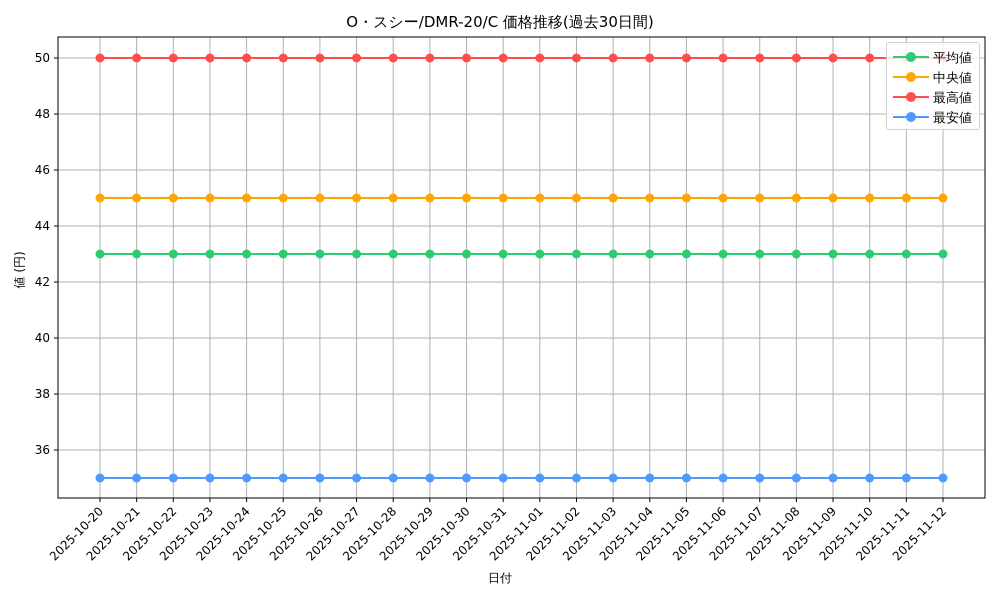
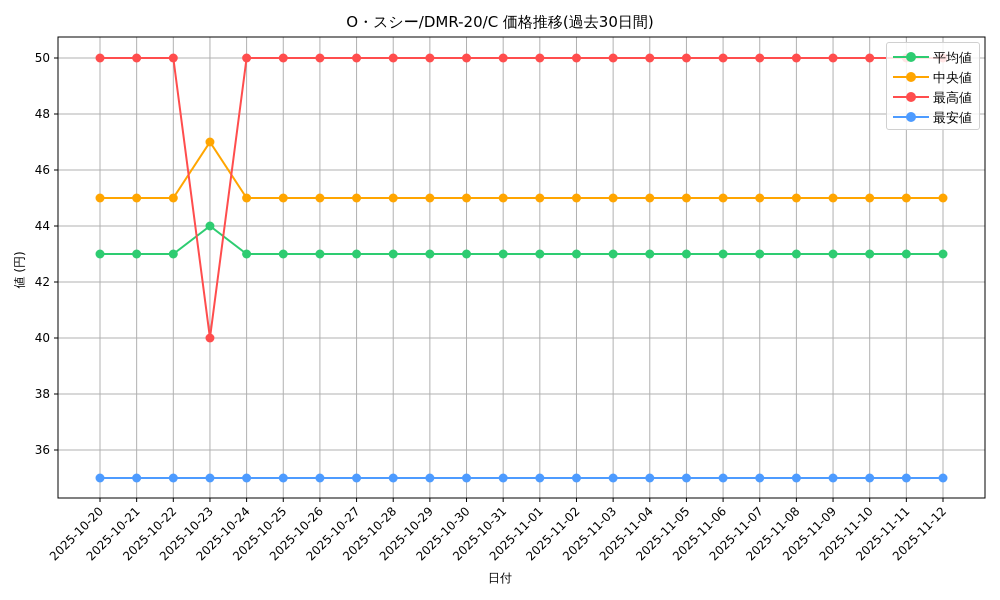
平均値/2025-10-23: 43 -> 44
中央値/2025-10-23: 45 -> 47
最高値/2025-10-23: 50 -> 40
